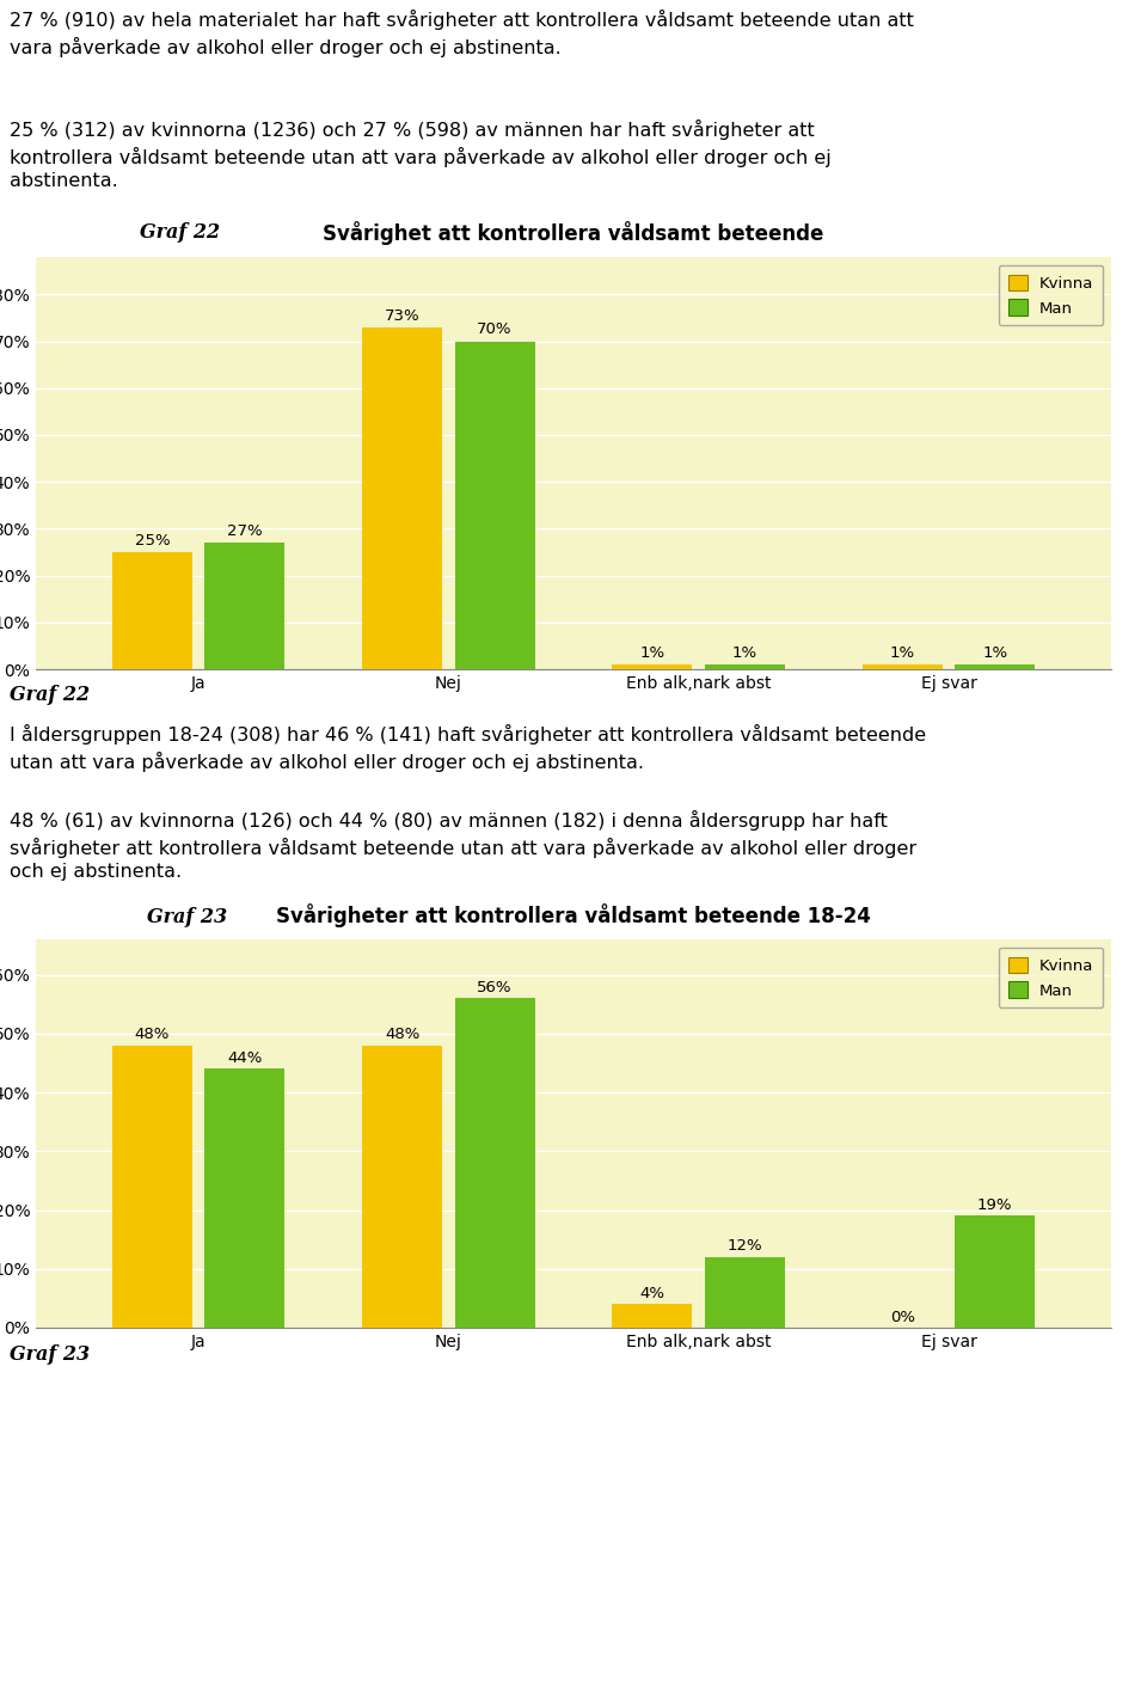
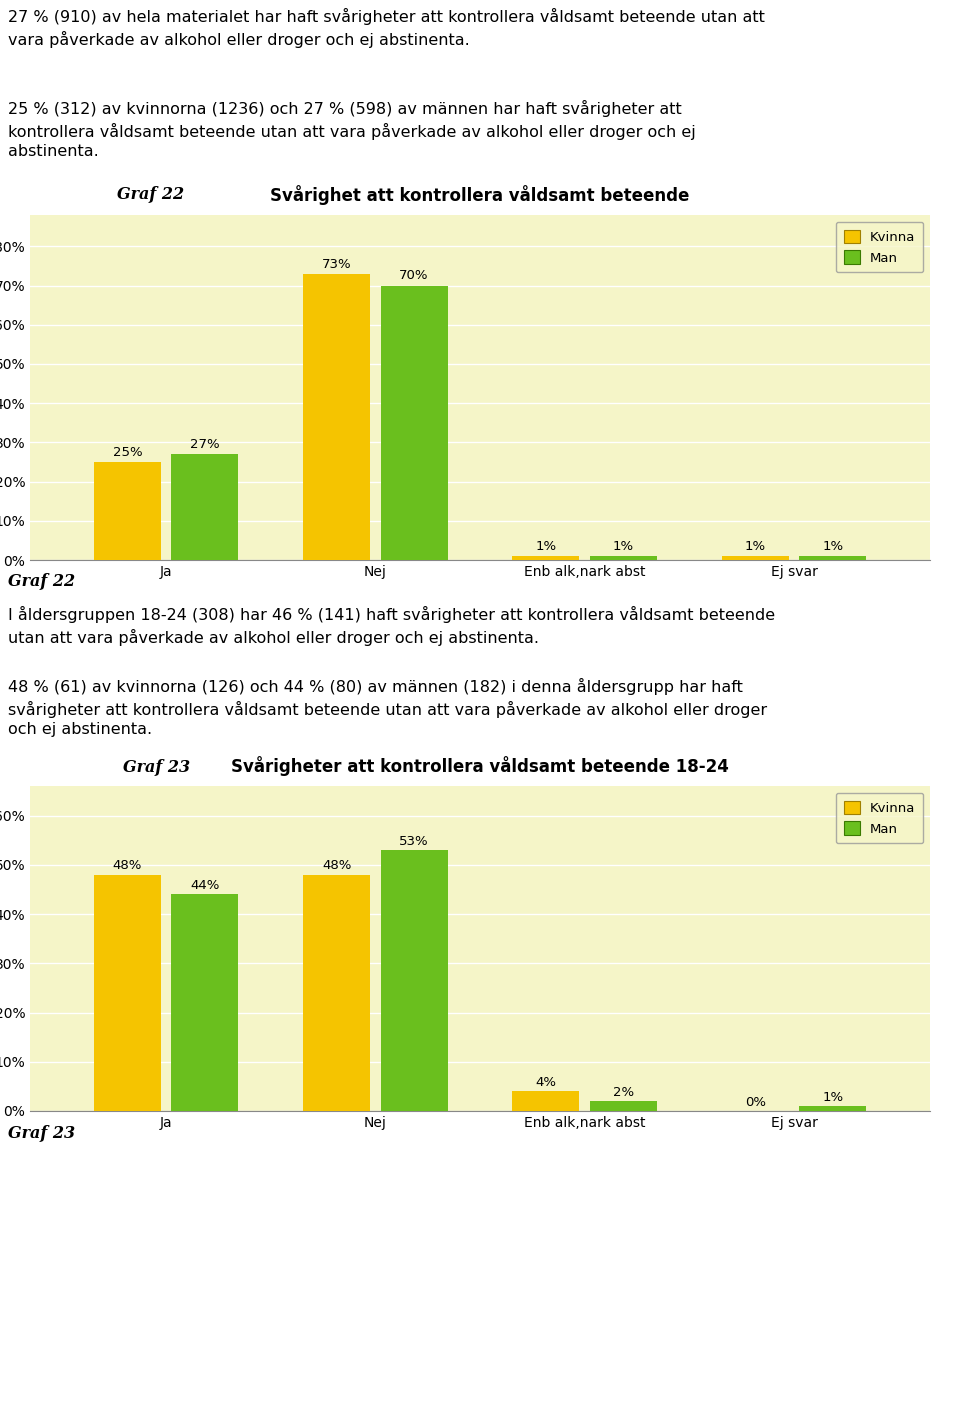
Svårigheter att kontrollera våldsamt beteende 18-24/Man/Nej: 56% -> 53%
Svårigheter att kontrollera våldsamt beteende 18-24/Man/Enb alk,nark abst: 12% -> 2%
Svårigheter att kontrollera våldsamt beteende 18-24/Man/Ej svar: 19% -> 1%
